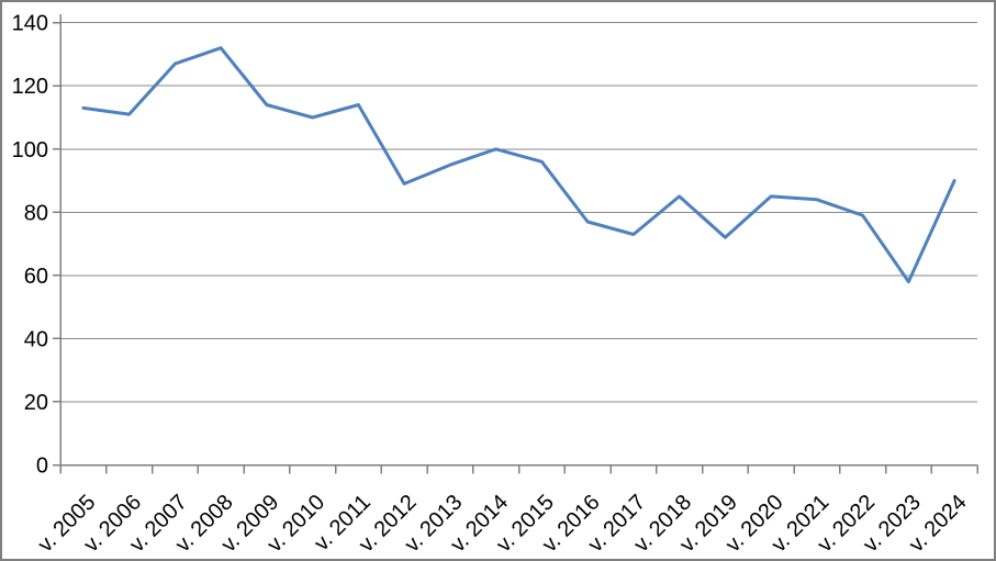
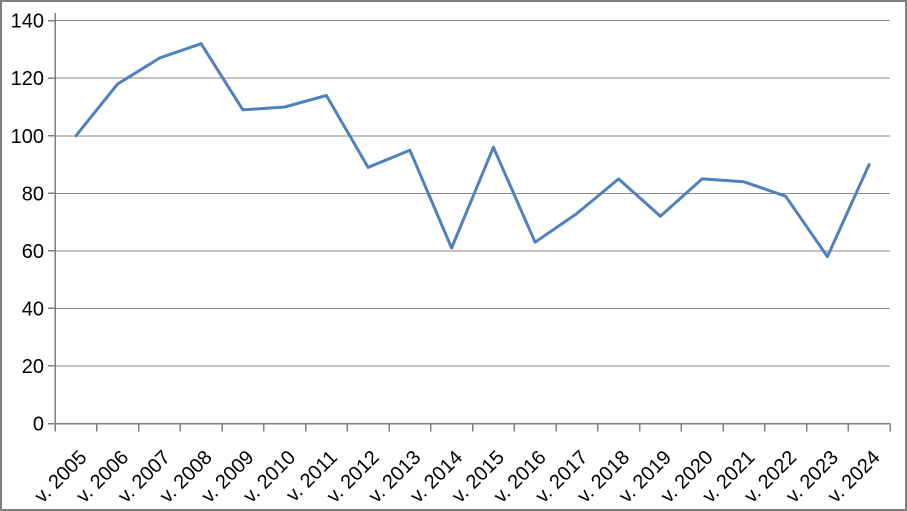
v. 2005: 113 -> 100
v. 2006: 111 -> 118
v. 2009: 114 -> 109
v. 2014: 100 -> 61
v. 2016: 77 -> 63
